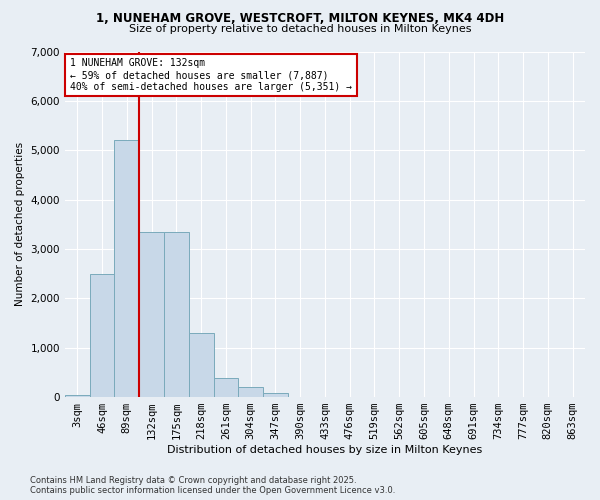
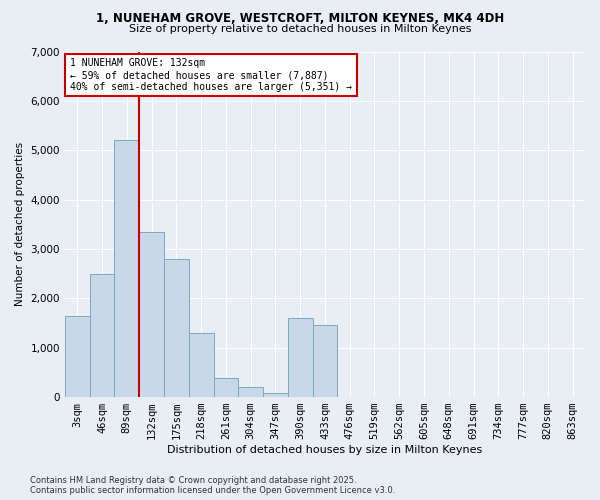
3sqm: 50 -> 1,650
175sqm: 3,350 -> 2,800
390sqm: 10 -> 1,600
433sqm: 0 -> 1,450
